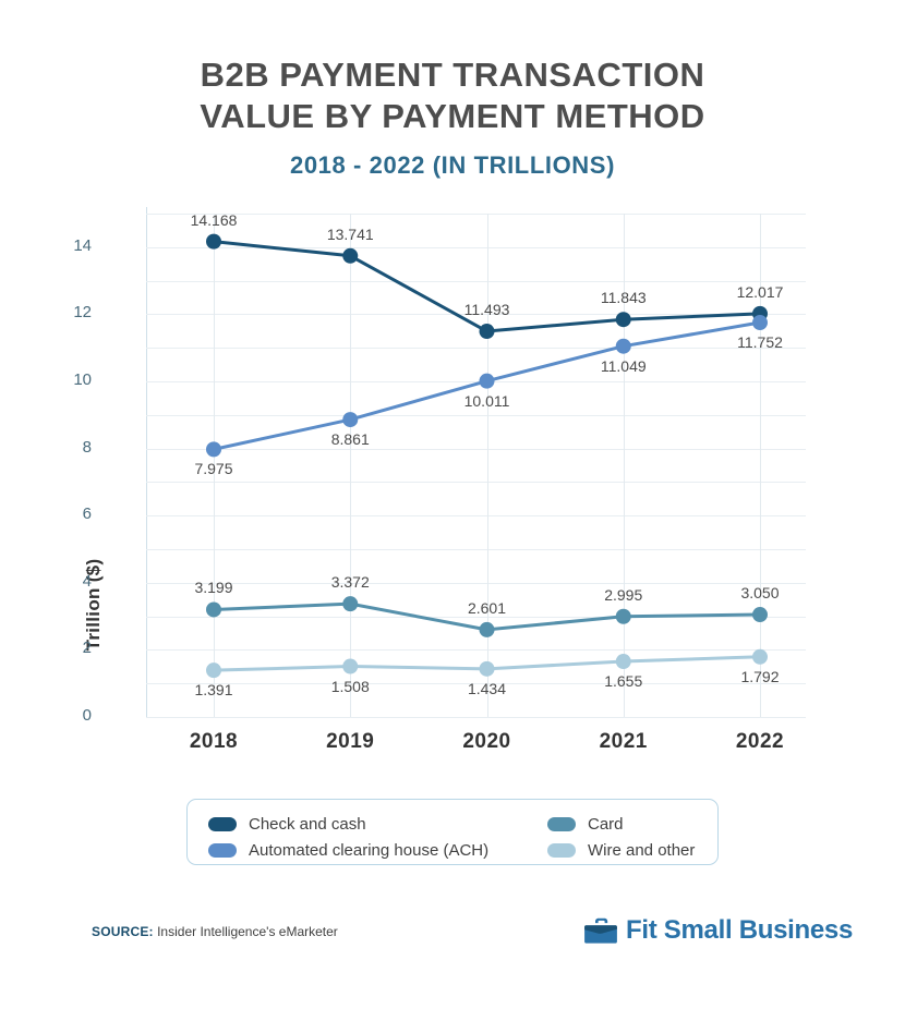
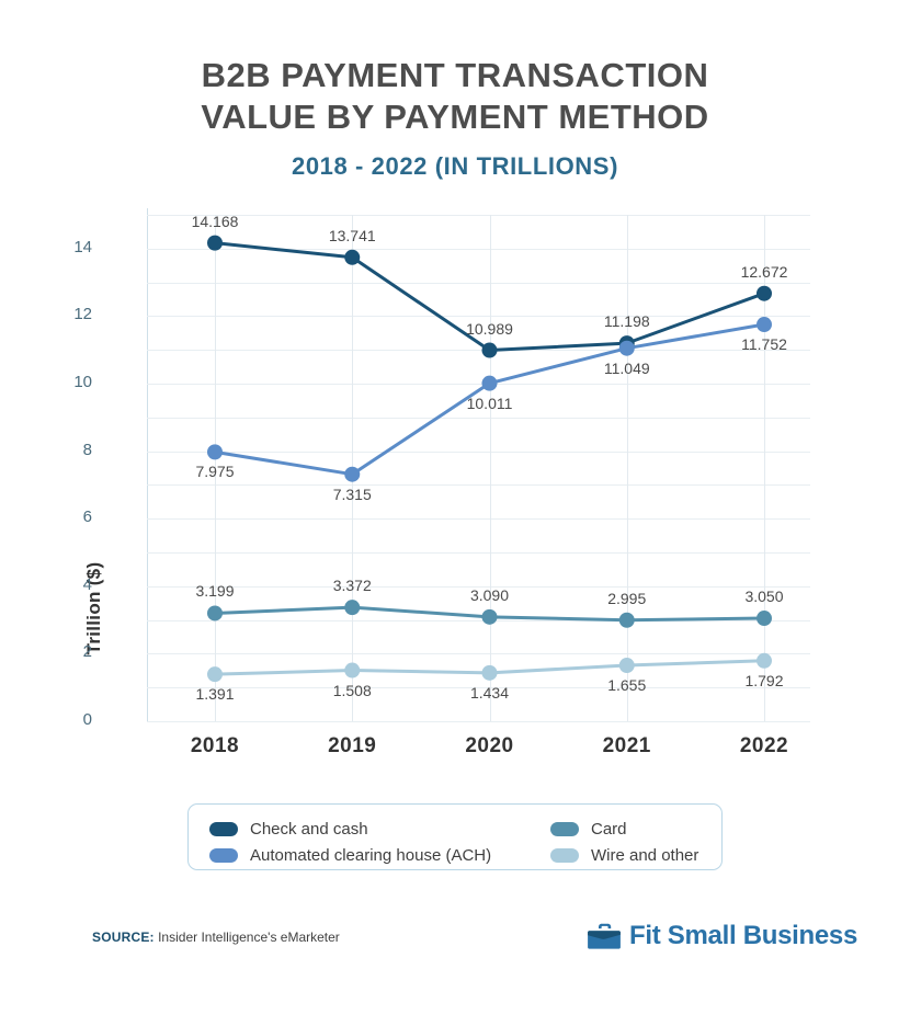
Automated clearing house (ACH)/2019: 8.861 -> 7.315
Check and cash/2020: 11.493 -> 10.989
Card/2020: 2.601 -> 3.090
Check and cash/2021: 11.843 -> 11.198
Check and cash/2022: 12.017 -> 12.672
